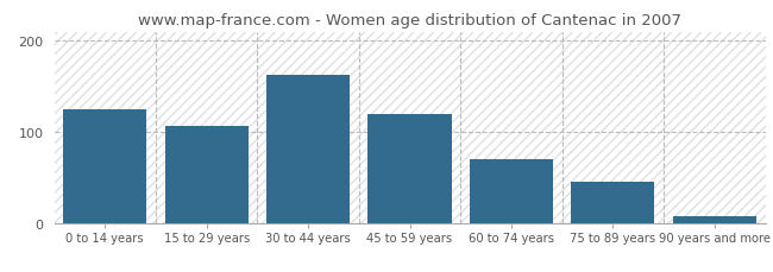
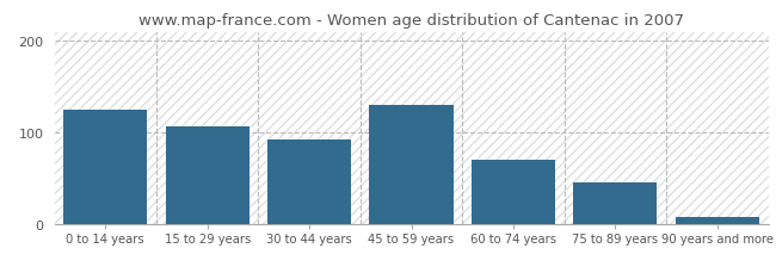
30 to 44 years: 163 -> 92
45 to 59 years: 120 -> 130
